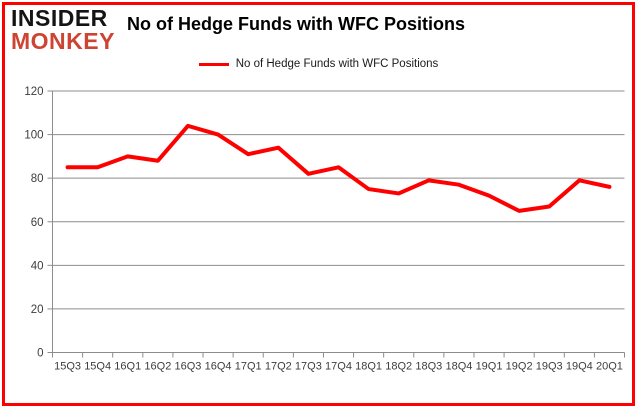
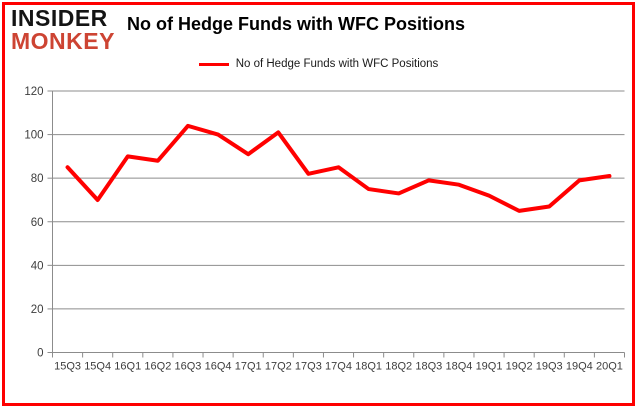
15Q4: 85 -> 70
17Q2: 94 -> 101
20Q1: 76 -> 81
